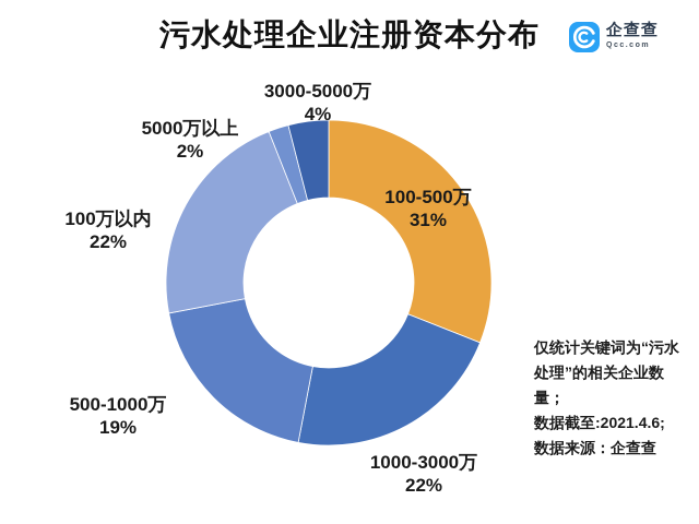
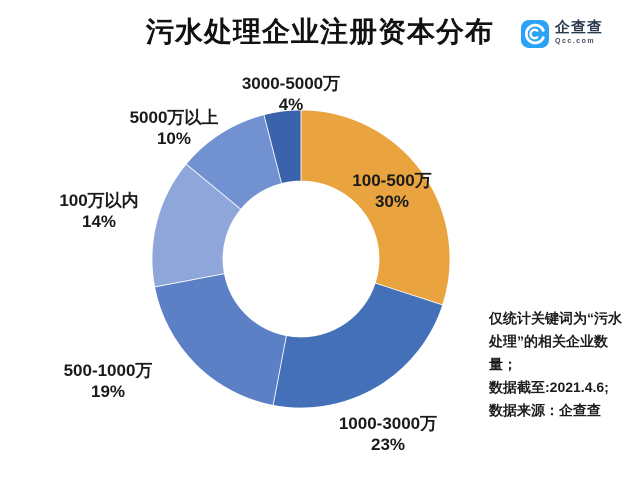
100-500万: 31% -> 30%
1000-3000万: 22% -> 23%
100万以内: 22% -> 14%
5000万以上: 2% -> 10%
